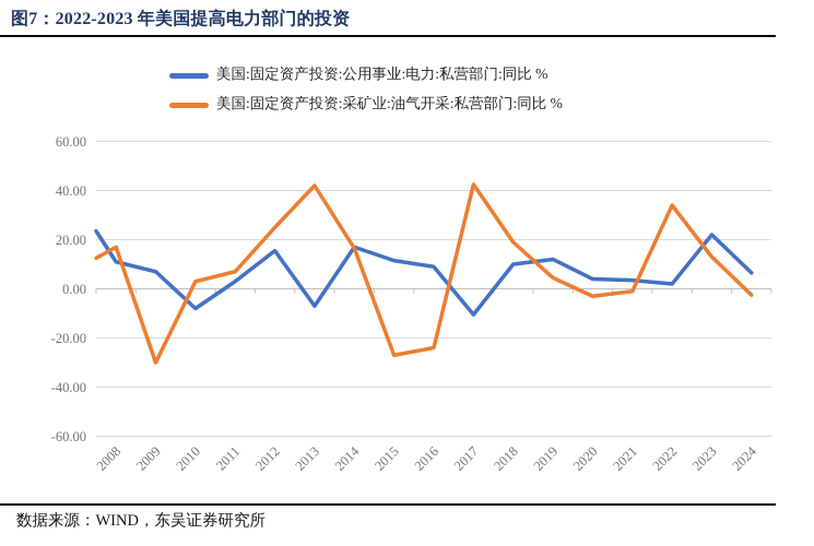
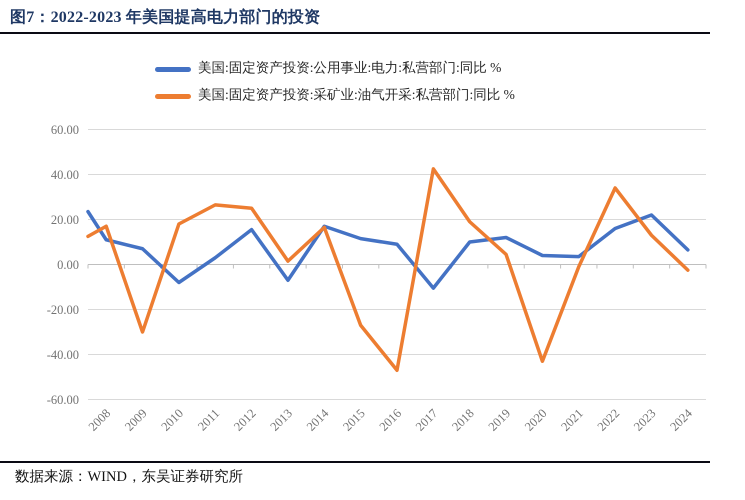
美国:固定资产投资:采矿业:油气开采:私营部门:同比 %/2010: 3 -> 18
美国:固定资产投资:采矿业:油气开采:私营部门:同比 %/2011: 7 -> 26
美国:固定资产投资:采矿业:油气开采:私营部门:同比 %/2013: 42 -> 2
美国:固定资产投资:采矿业:油气开采:私营部门:同比 %/2016: -24 -> -47
美国:固定资产投资:采矿业:油气开采:私营部门:同比 %/2020: -3 -> -43
美国:固定资产投资:公用事业:电力:私营部门:同比 %/2022: 2 -> 16
